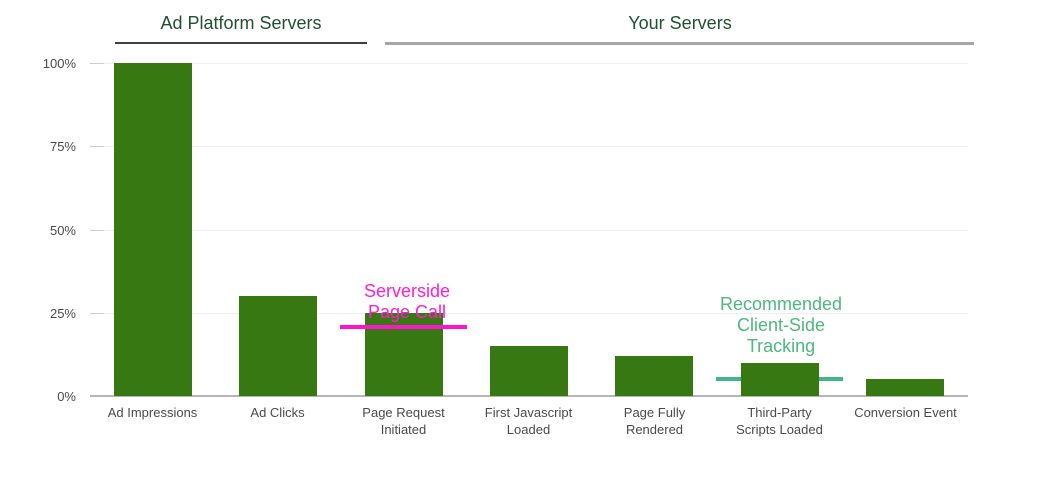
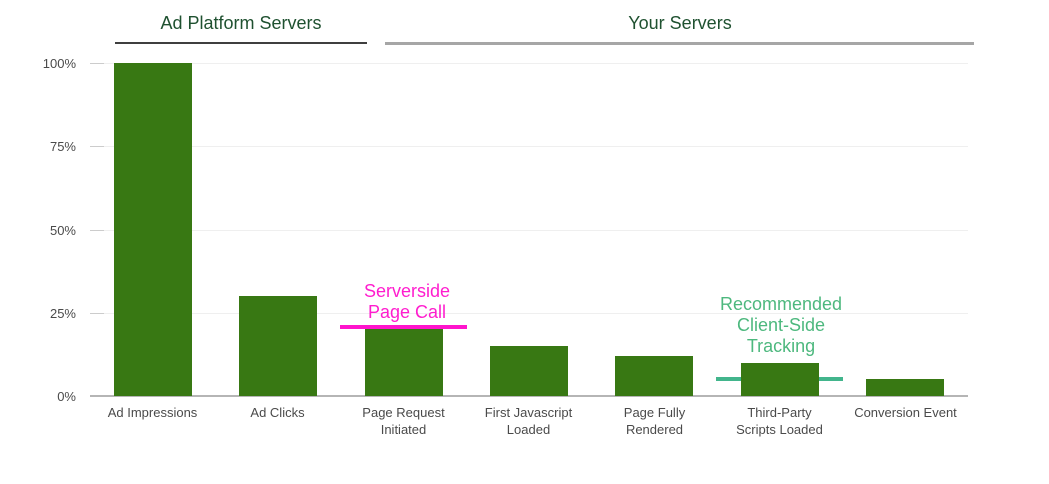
Page Request Initiated: 25% -> 20%
